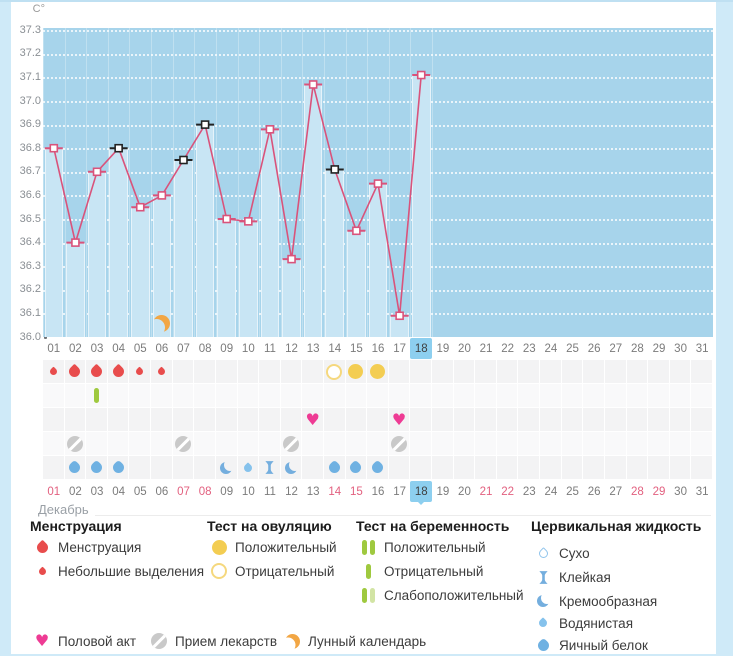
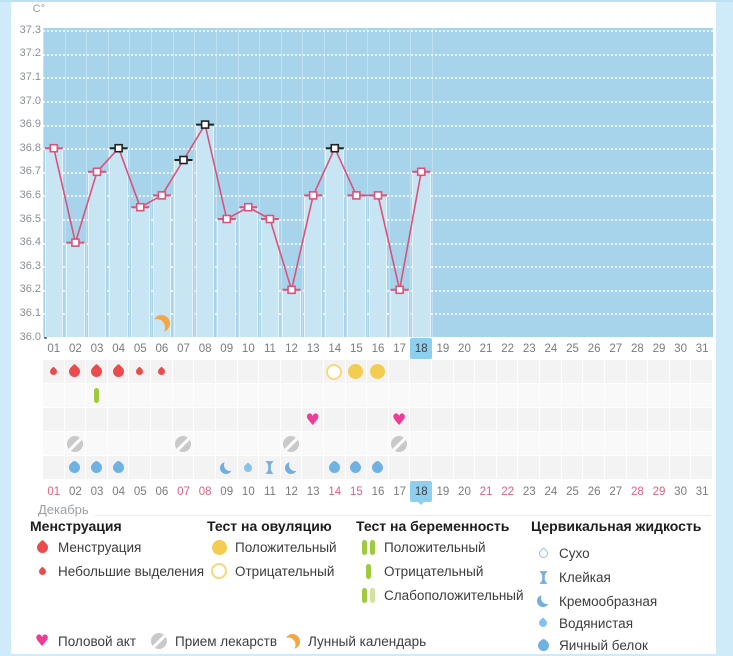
10: 36.49 -> 36.55
11: 36.88 -> 36.50
12: 36.33 -> 36.20
13: 37.07 -> 36.60
14: 36.71 -> 36.80
15: 36.45 -> 36.60
16: 36.65 -> 36.60
17: 36.09 -> 36.20
18: 37.11 -> 36.70
